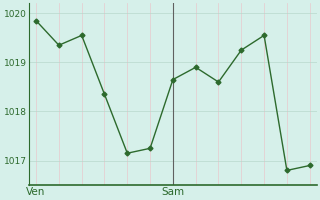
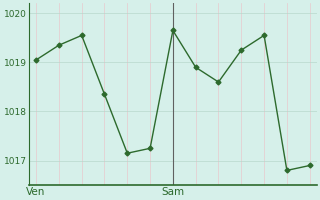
Ven: 1019.85 -> 1019.05
Sam: 1018.65 -> 1019.65
